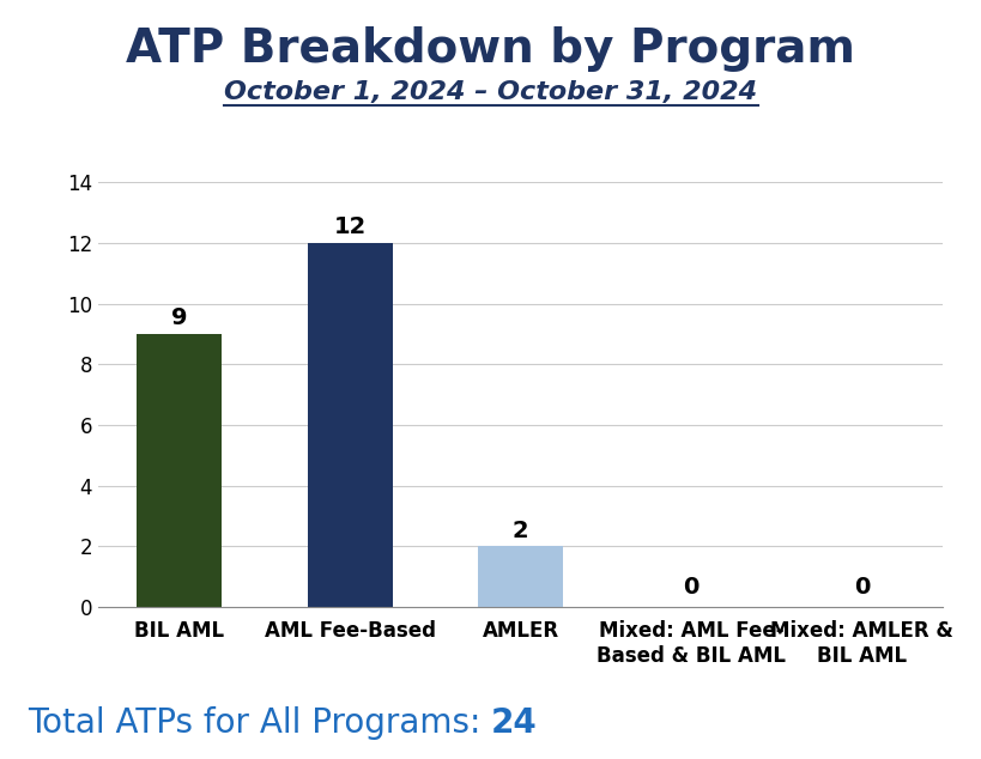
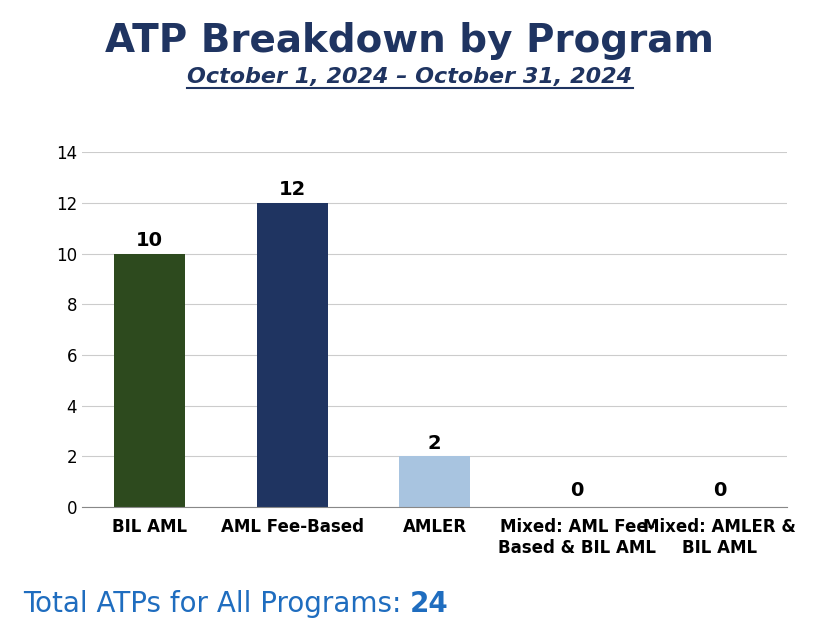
BIL AML: 9 -> 10
